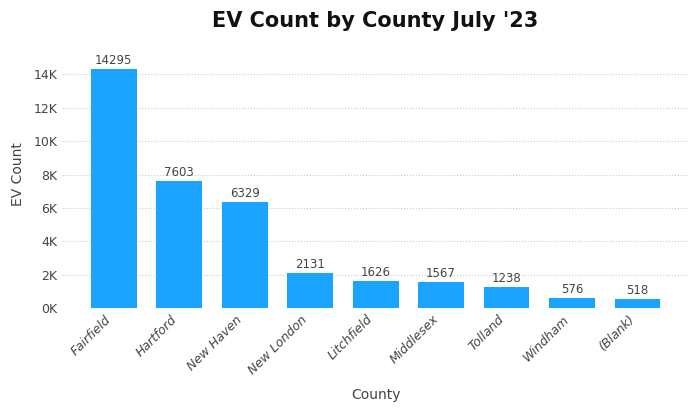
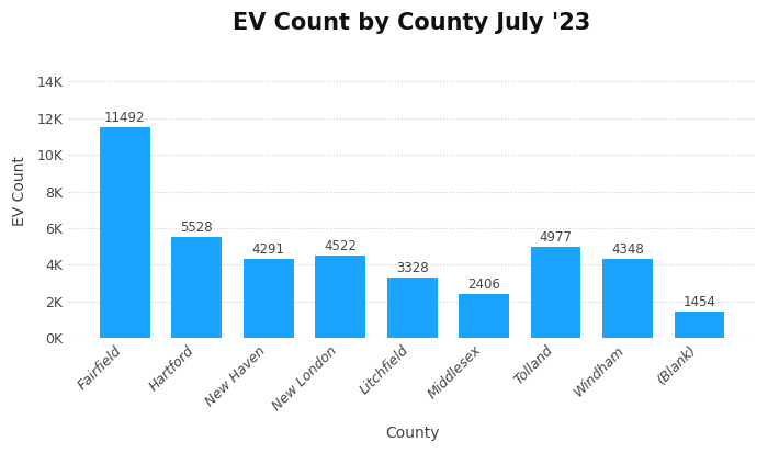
Fairfield: 14295 -> 11492
Hartford: 7603 -> 5528
New Haven: 6329 -> 4291
New London: 2131 -> 4522
Litchfield: 1626 -> 3328
Middlesex: 1567 -> 2406
Tolland: 1238 -> 4977
Windham: 576 -> 4348
(Blank): 518 -> 1454
